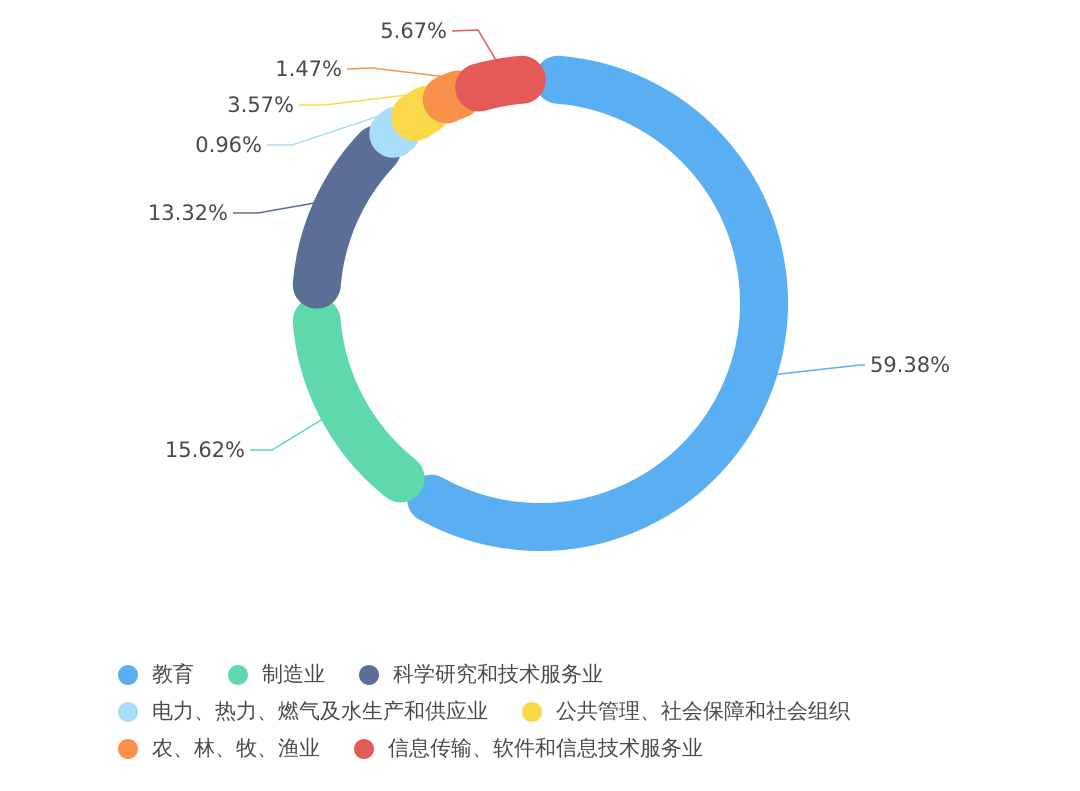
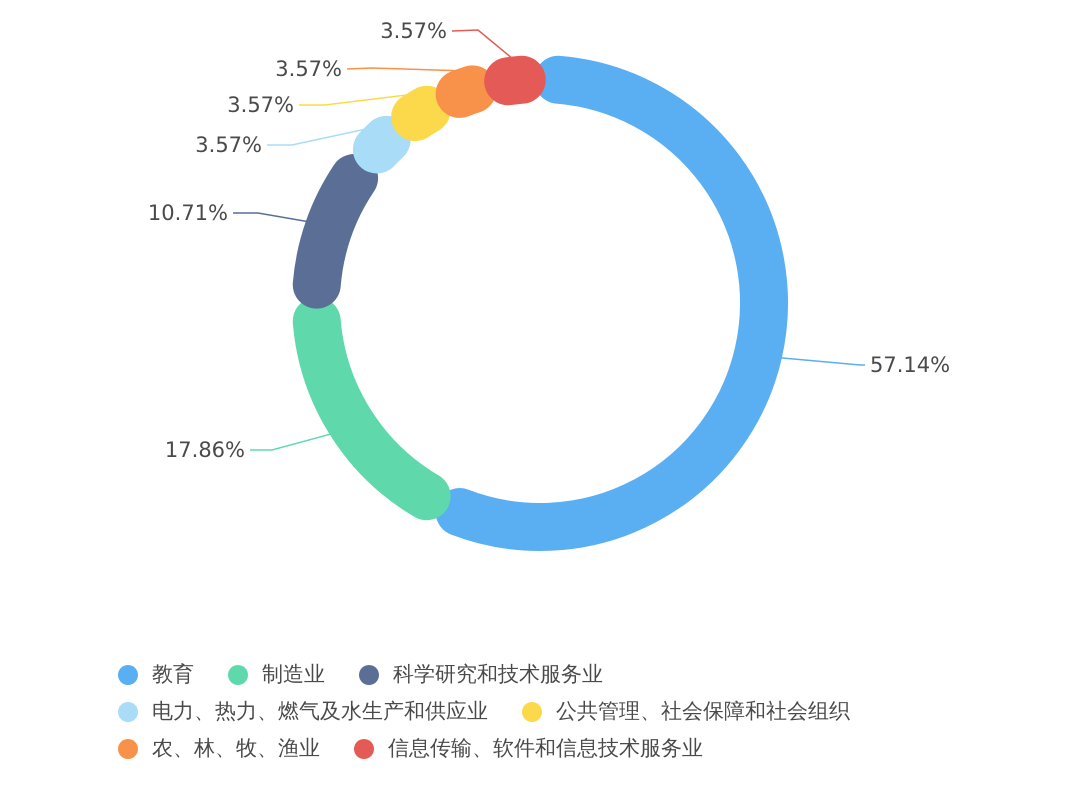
教育: 59.38% -> 57.14%
制造业: 15.62% -> 17.86%
科学研究和技术服务业: 13.32% -> 10.71%
电力、热力、燃气及水生产和供应业: 0.96% -> 3.57%
农、林、牧、渔业: 1.47% -> 3.57%
信息传输、软件和信息技术服务业: 5.67% -> 3.57%
